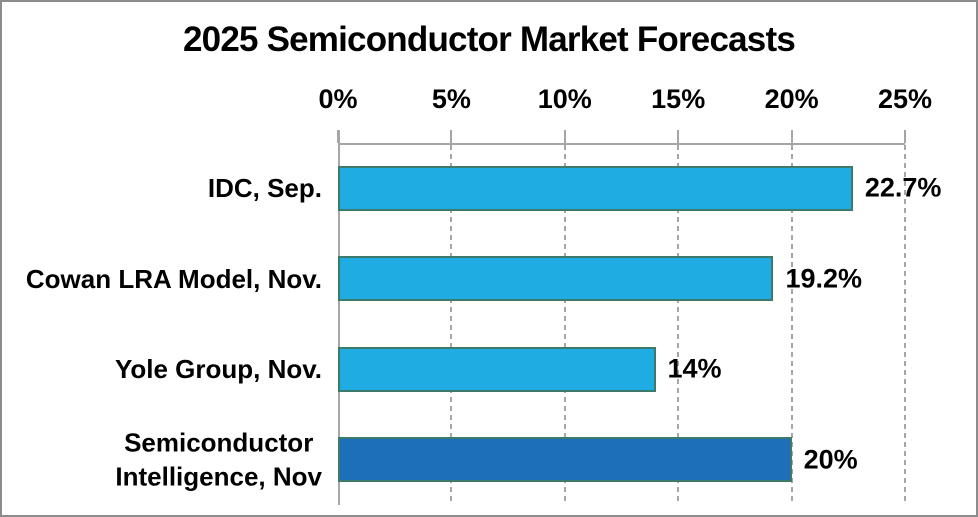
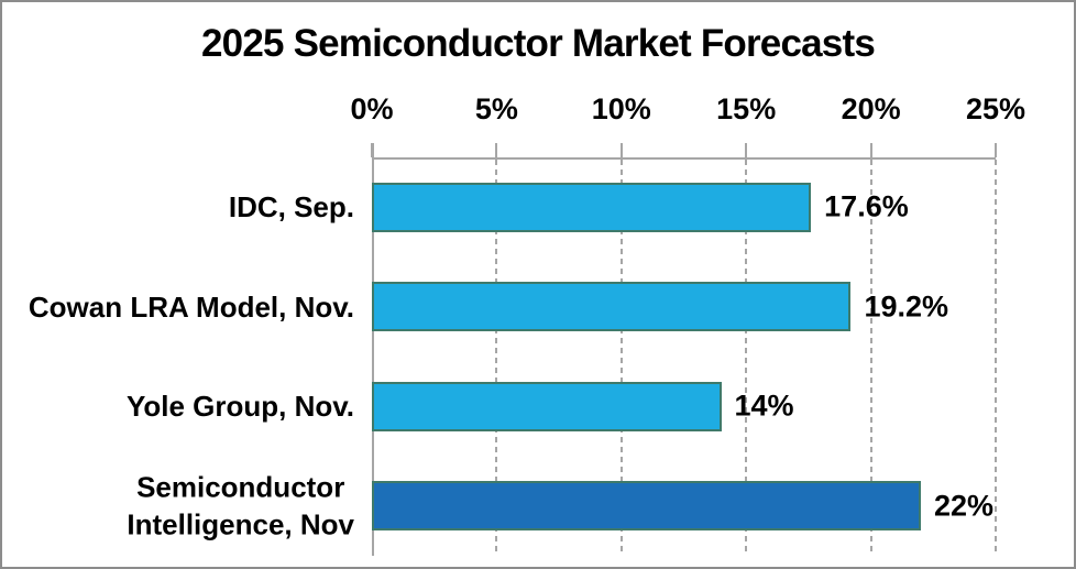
IDC, Sep.: 22.7% -> 17.6%
Semiconductor Intelligence, Nov: 20% -> 22%
